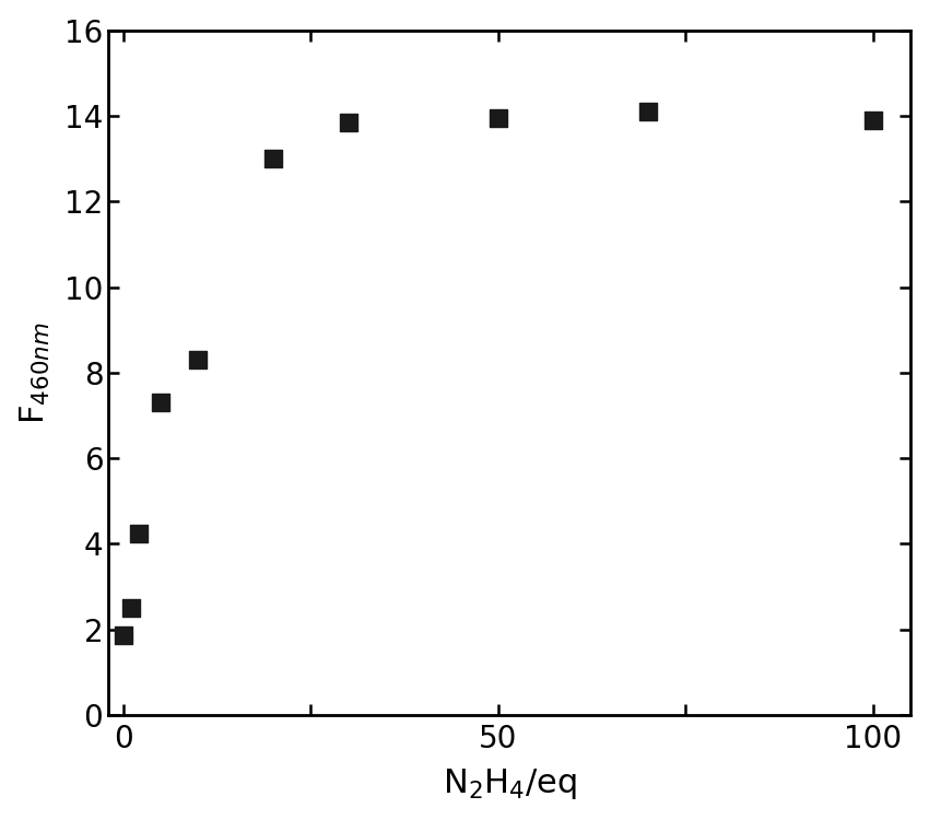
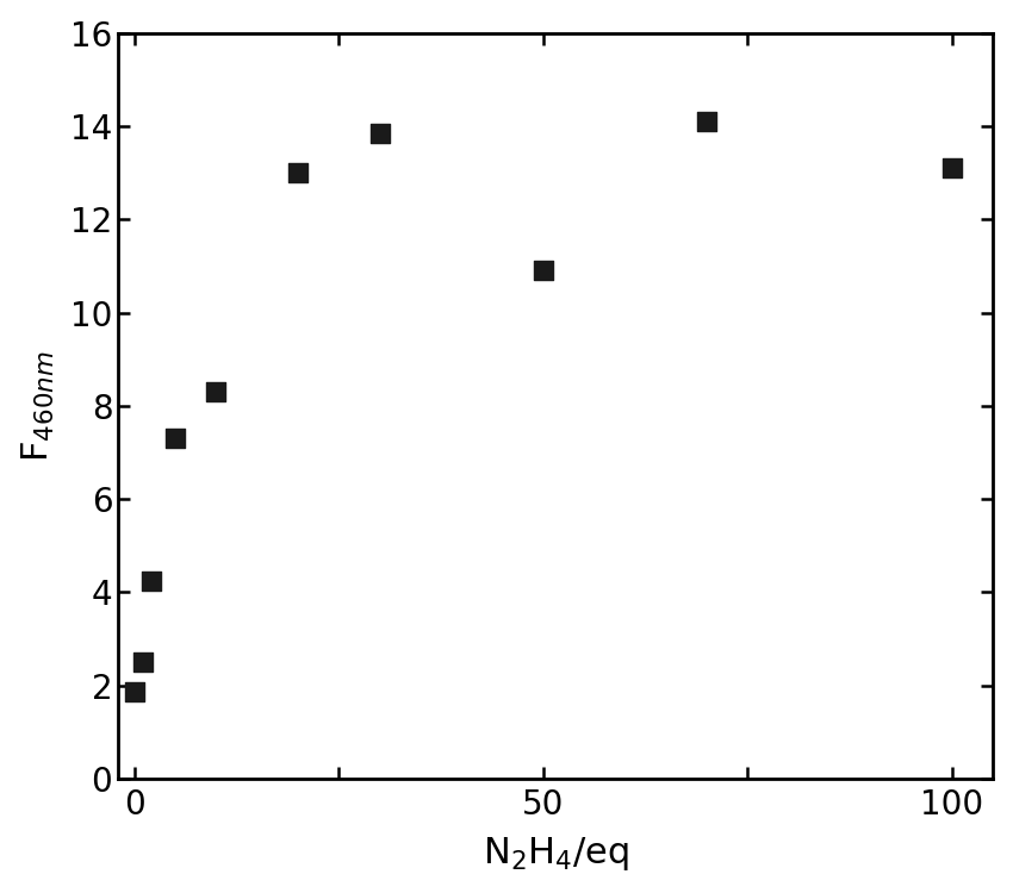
50: 13.95 -> 10.90
100: 13.90 -> 13.10
